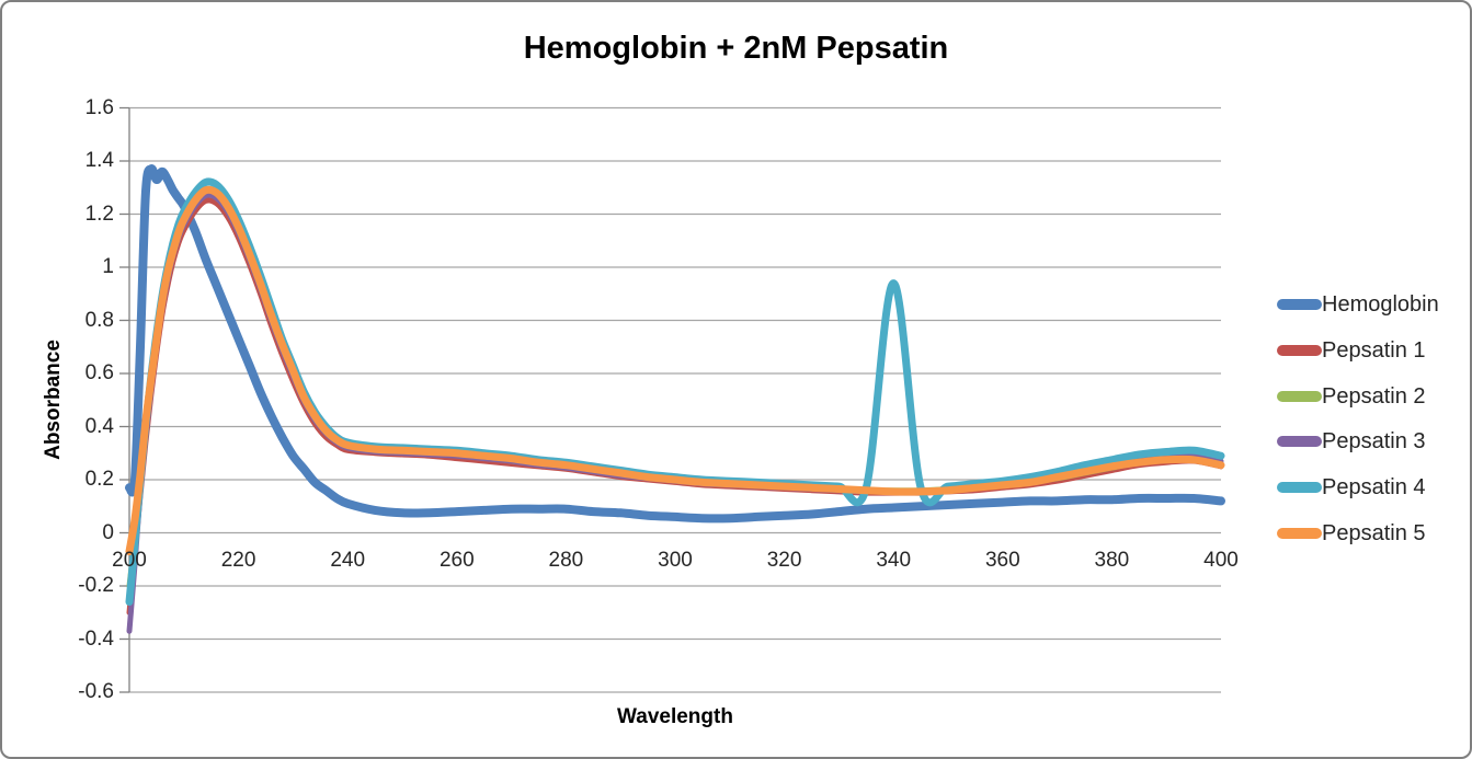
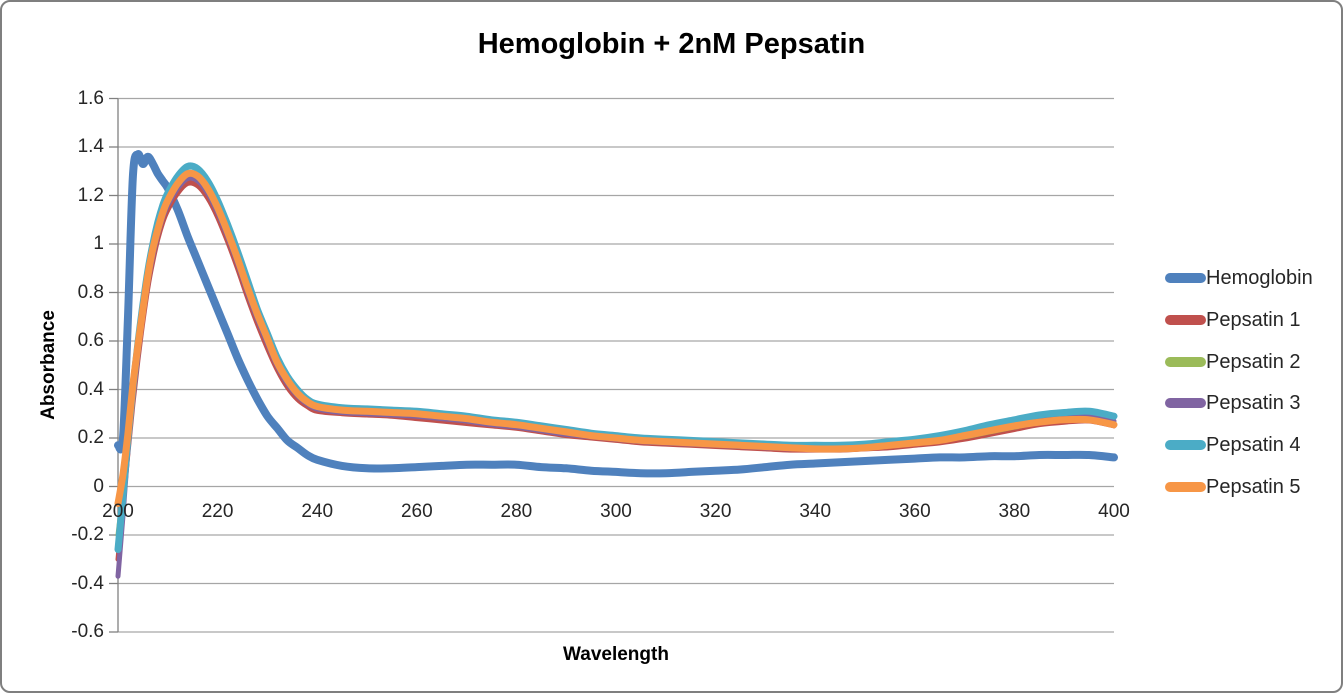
Pepsatin 4/340: 0.94 -> 0.17
